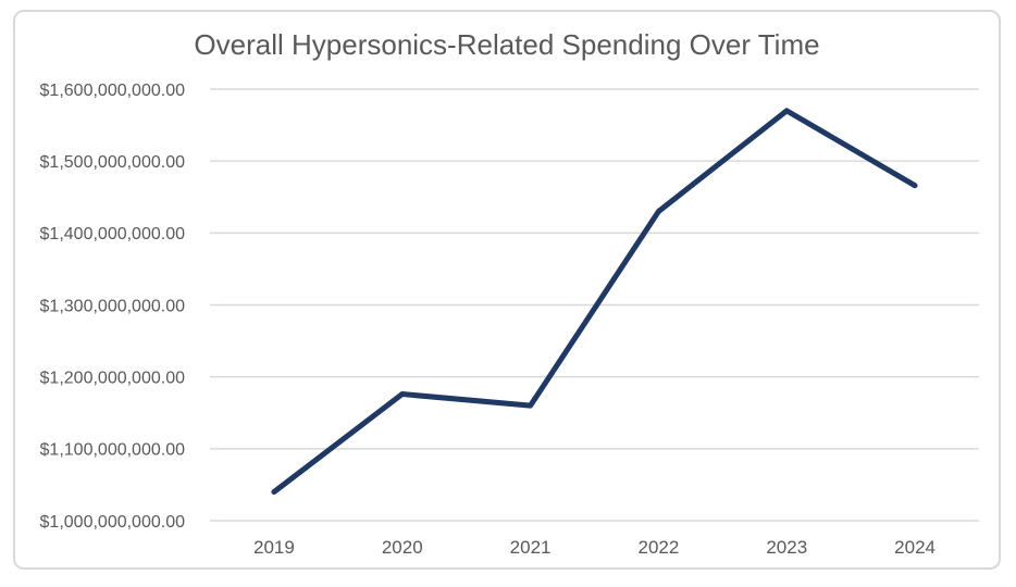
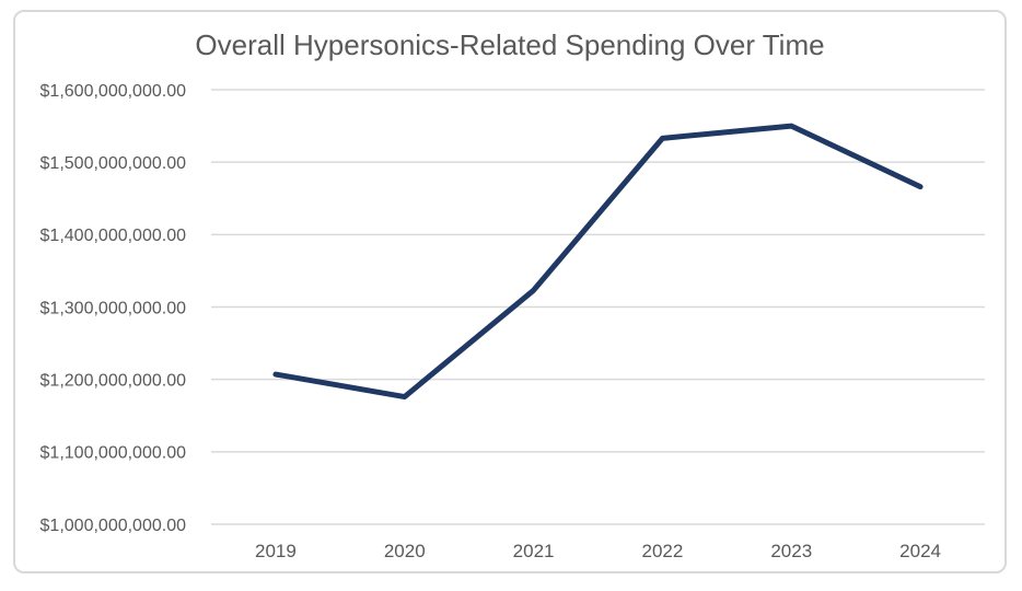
2019: $1040000000 -> $1210000000
2021: $1160000000 -> $1320000000
2022: $1430000000 -> $1530000000
2023: $1570000000 -> $1550000000
